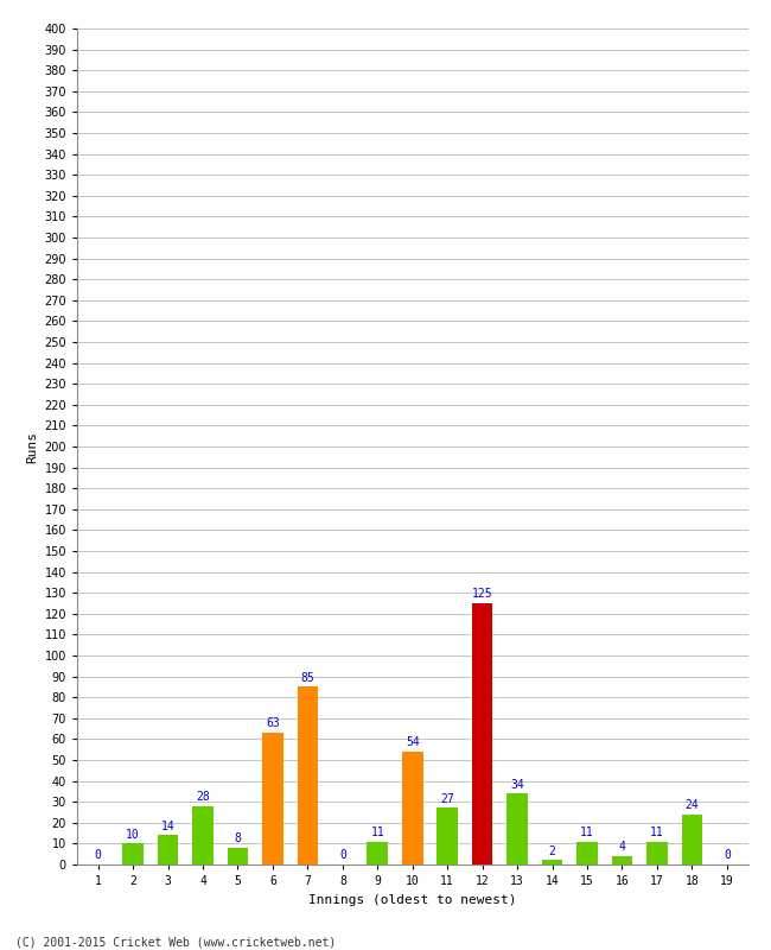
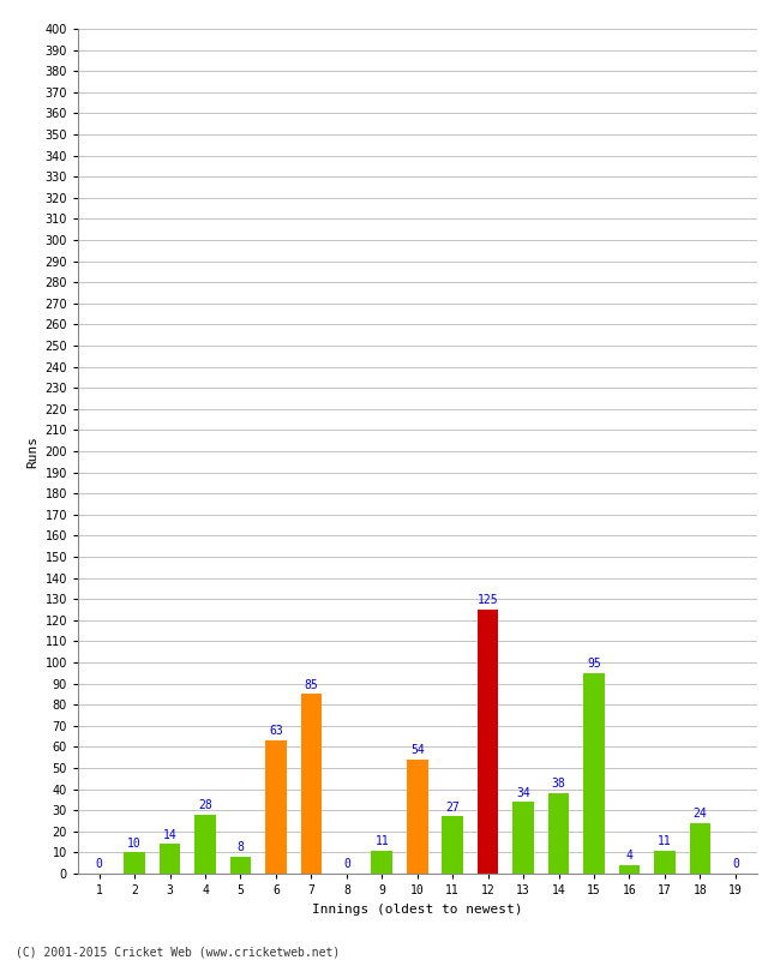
14: 2 -> 38
15: 11 -> 95
